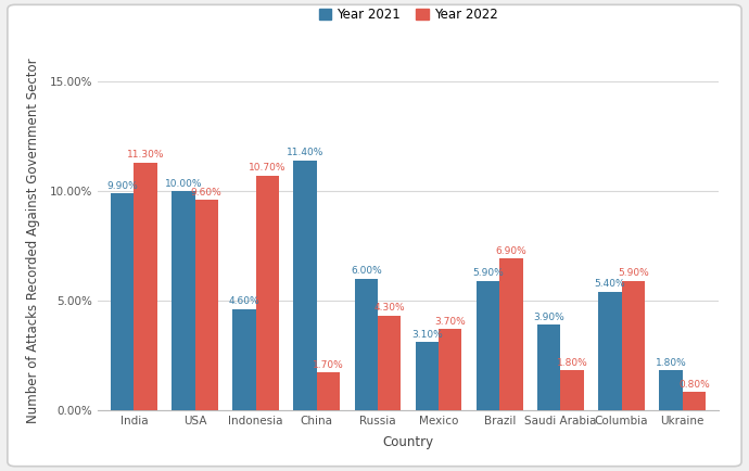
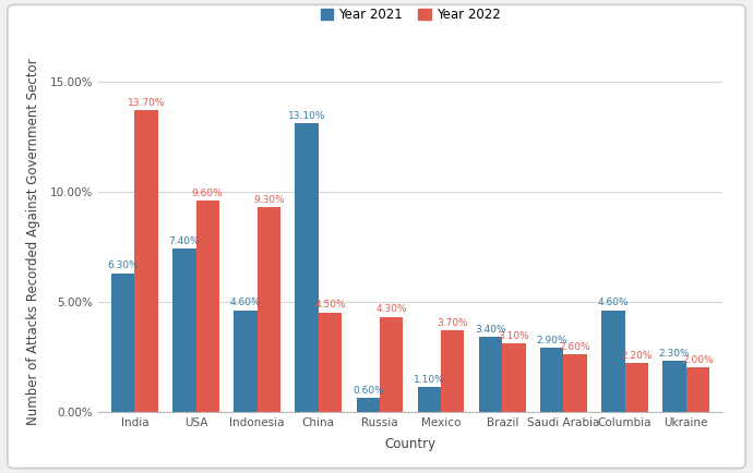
Year 2021/India: 9.90% -> 6.30%
Year 2022/India: 11.30% -> 13.70%
Year 2021/USA: 10.00% -> 7.40%
Year 2022/Indonesia: 10.70% -> 9.30%
Year 2021/China: 11.40% -> 13.10%
Year 2022/China: 1.70% -> 4.50%
Year 2021/Russia: 6.00% -> 0.60%
Year 2021/Mexico: 3.10% -> 1.10%
Year 2021/Brazil: 5.90% -> 3.40%
Year 2022/Brazil: 6.90% -> 3.10%
Year 2021/Saudi Arabia: 3.90% -> 2.90%
Year 2022/Saudi Arabia: 1.80% -> 2.60%
Year 2021/Columbia: 5.40% -> 4.60%
Year 2022/Columbia: 5.90% -> 2.20%
Year 2021/Ukraine: 1.80% -> 2.30%
Year 2022/Ukraine: 0.80% -> 2.00%
